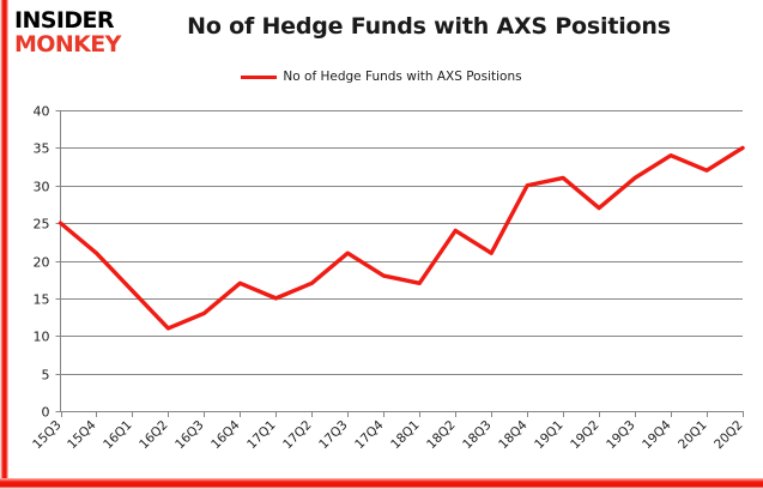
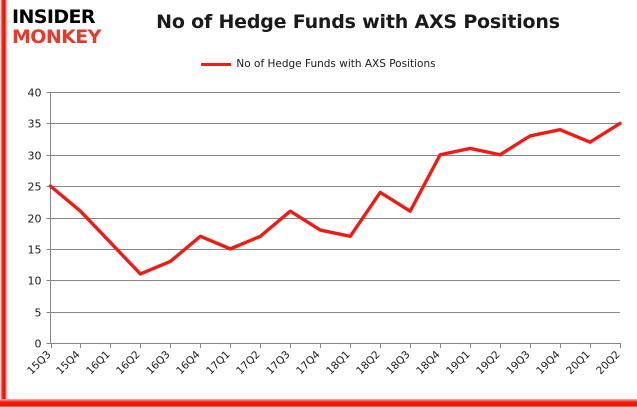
19Q2: 27 -> 30
19Q3: 31 -> 33
